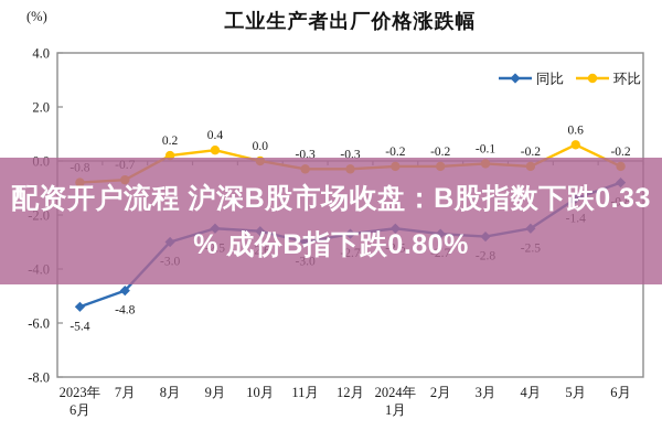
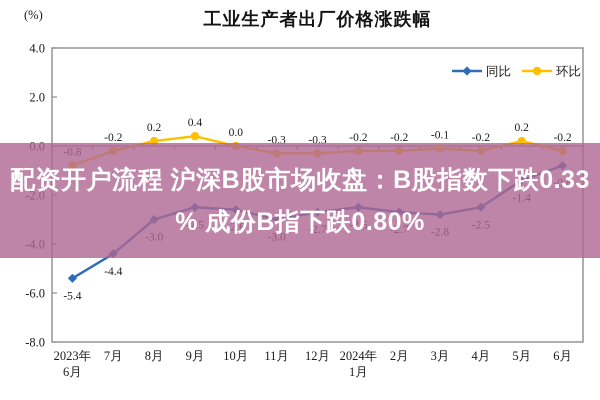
同比/7月: -4.8 -> -4.4
环比/7月: -0.7 -> -0.2
环比/5月: 0.6 -> 0.2
